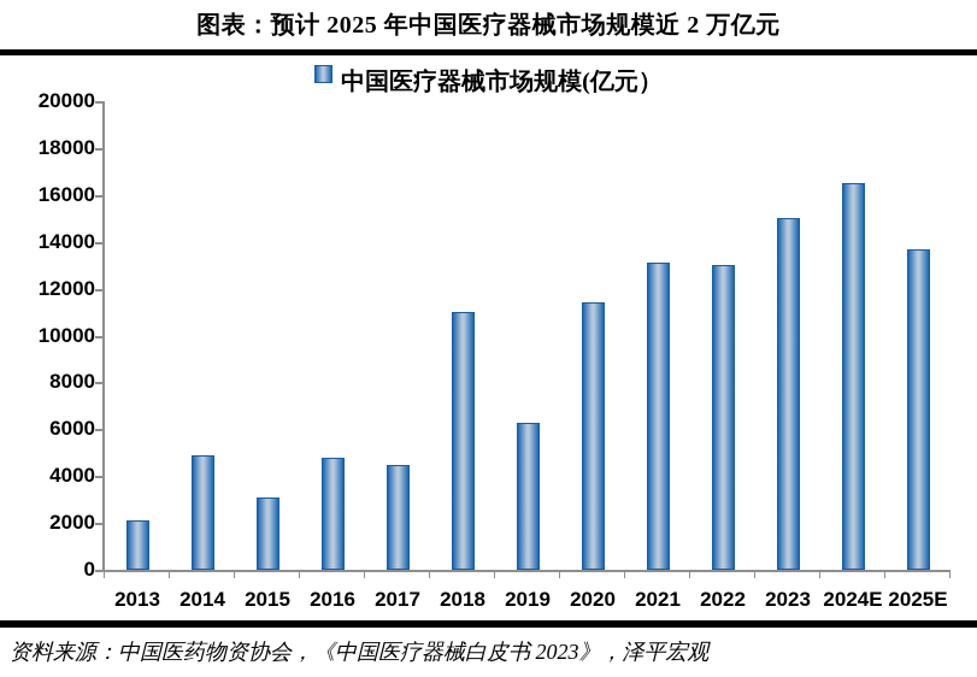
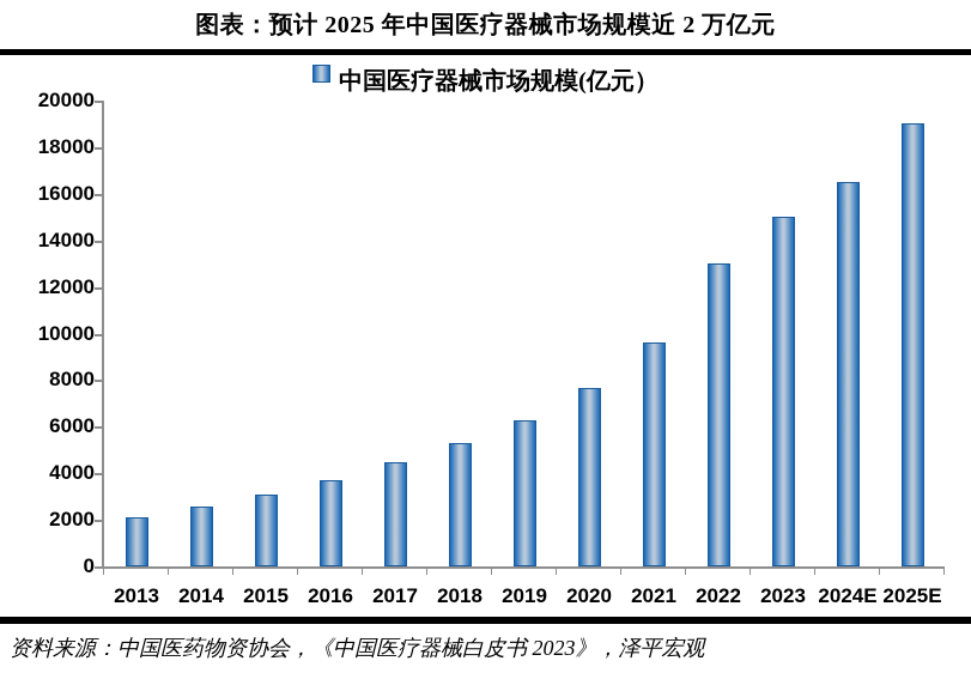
2014: 4900 -> 2600
2016: 4800 -> 3700
2018: 11000 -> 5300
2020: 11400 -> 7700
2021: 13100 -> 9600
2025E: 13700 -> 19000
